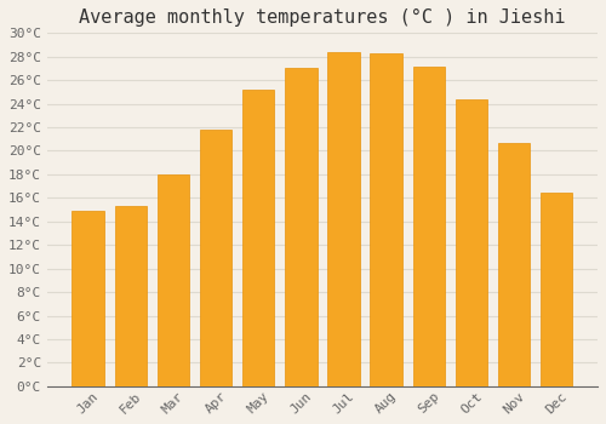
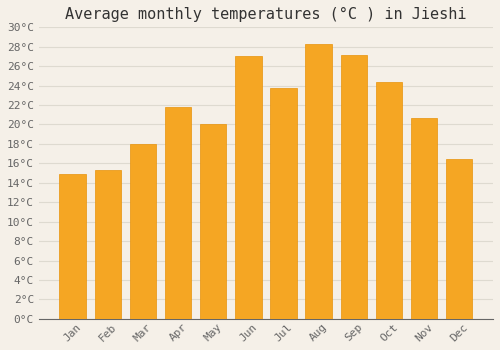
May: 25.2°C -> 20.0°C
Jul: 28.4°C -> 23.8°C
